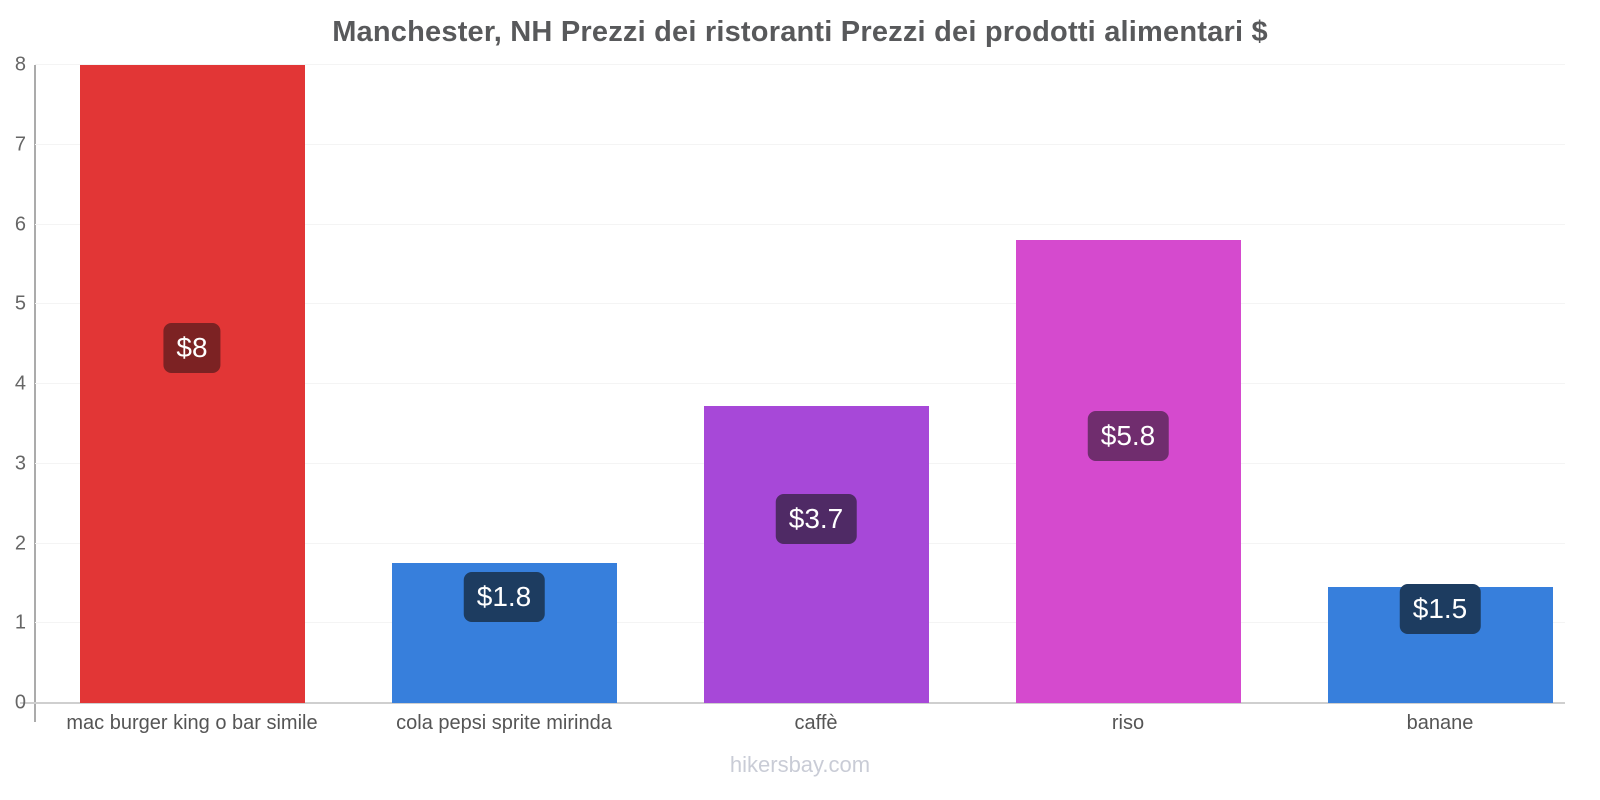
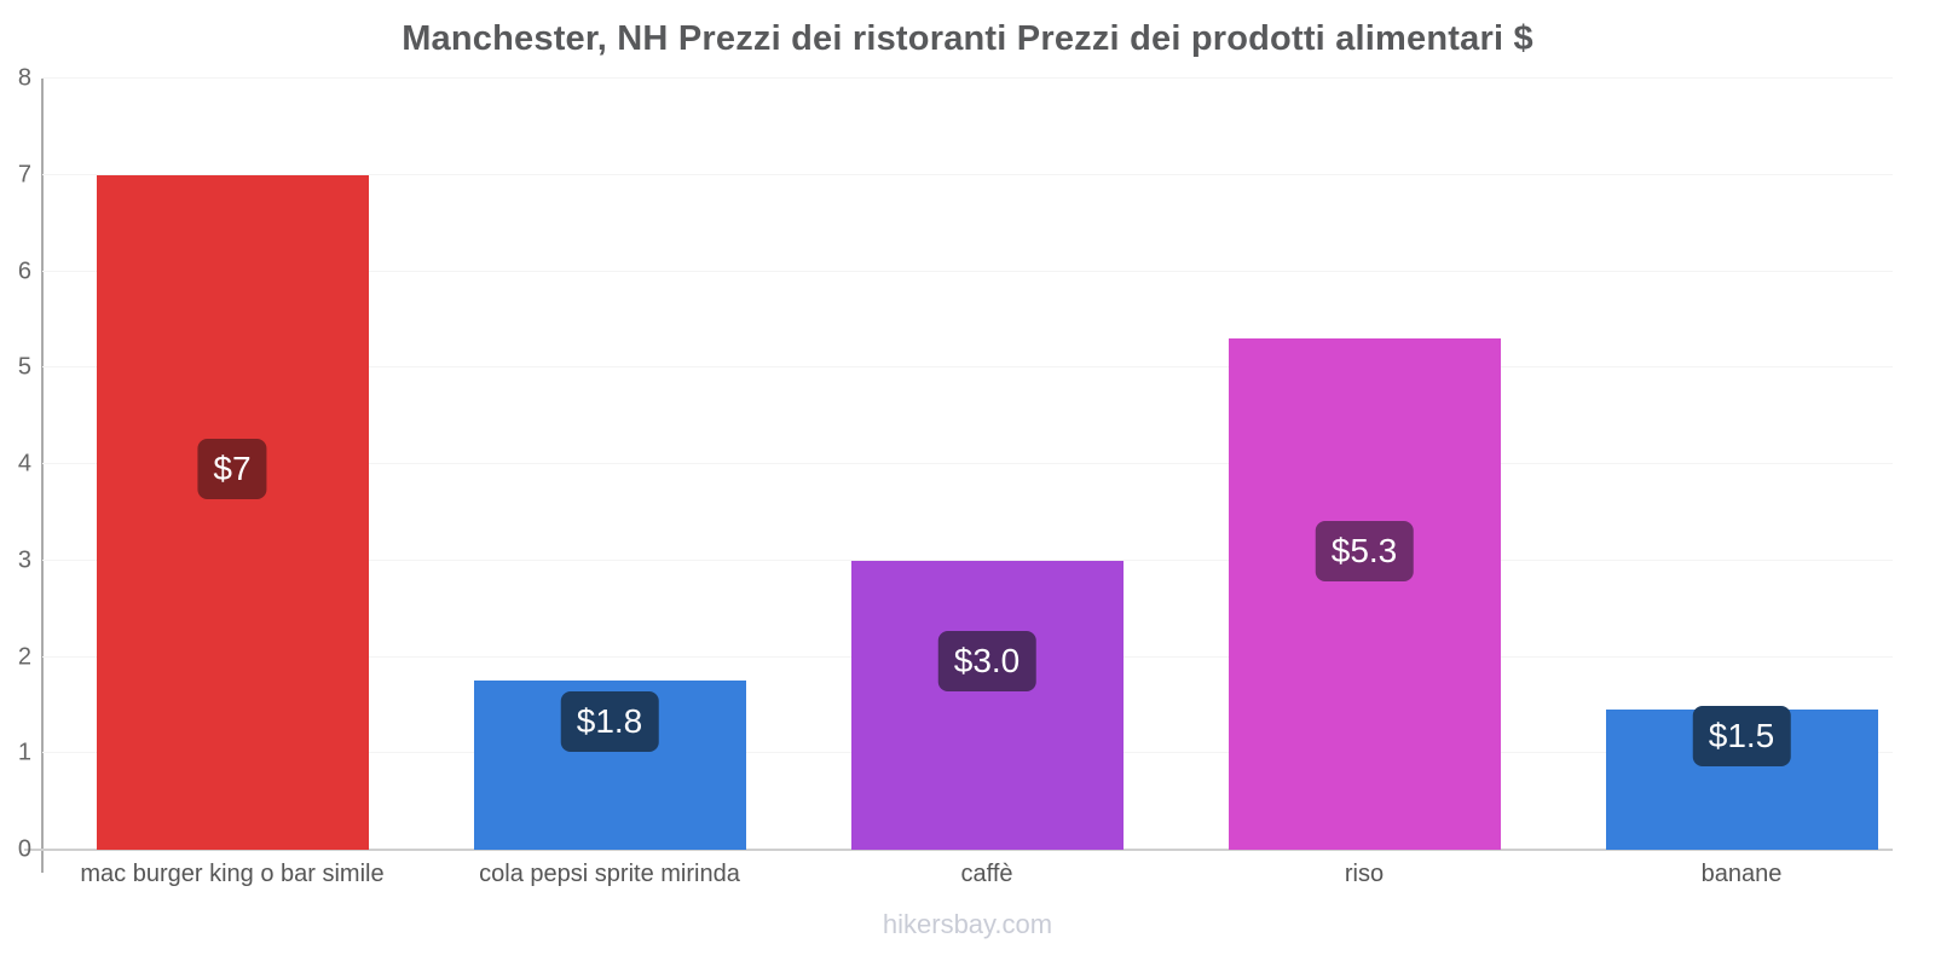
mac burger king o bar simile: $8 -> $7
caffè: $3.7 -> $3.0
riso: $5.8 -> $5.3
